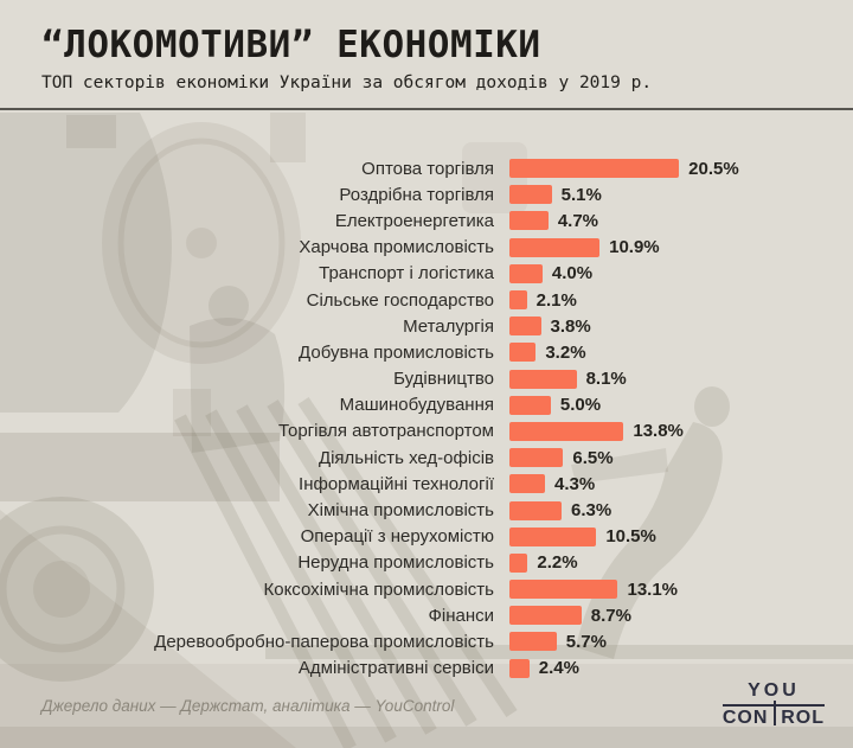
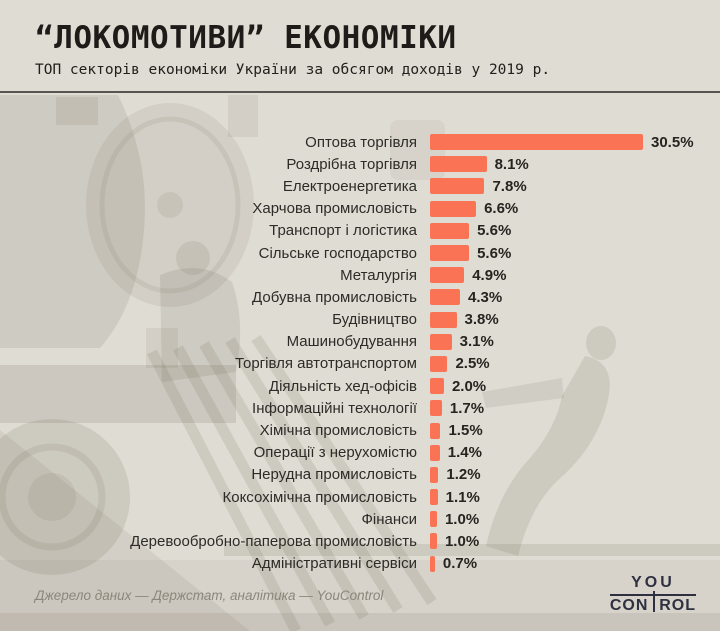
Оптова торгівля: 20.5% -> 30.5%
Роздрібна торгівля: 5.1% -> 8.1%
Електроенергетика: 4.7% -> 7.8%
Харчова промисловість: 10.9% -> 6.6%
Транспорт і логістика: 4.0% -> 5.6%
Сільське господарство: 2.1% -> 5.6%
Металургія: 3.8% -> 4.9%
Добувна промисловість: 3.2% -> 4.3%
Будівництво: 8.1% -> 3.8%
Машинобудування: 5.0% -> 3.1%
Торгівля автотранспортом: 13.8% -> 2.5%
Діяльність хед-офісів: 6.5% -> 2.0%
Інформаційні технології: 4.3% -> 1.7%
Хімічна промисловість: 6.3% -> 1.5%
Операції з нерухомістю: 10.5% -> 1.4%
Нерудна промисловість: 2.2% -> 1.2%
Коксохімічна промисловість: 13.1% -> 1.1%
Фінанси: 8.7% -> 1.0%
Деревообробно-паперова промисловість: 5.7% -> 1.0%
Адміністративні сервіси: 2.4% -> 0.7%
